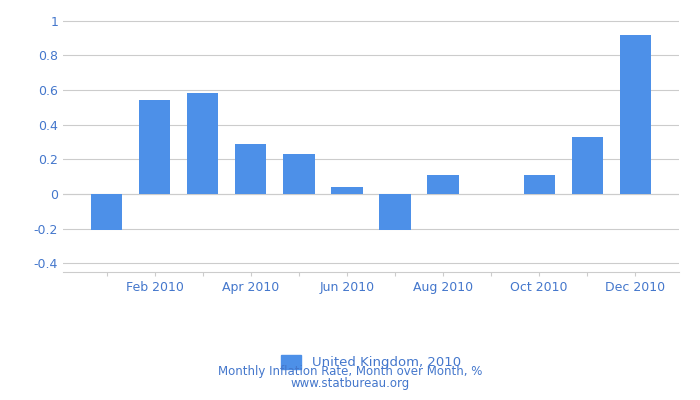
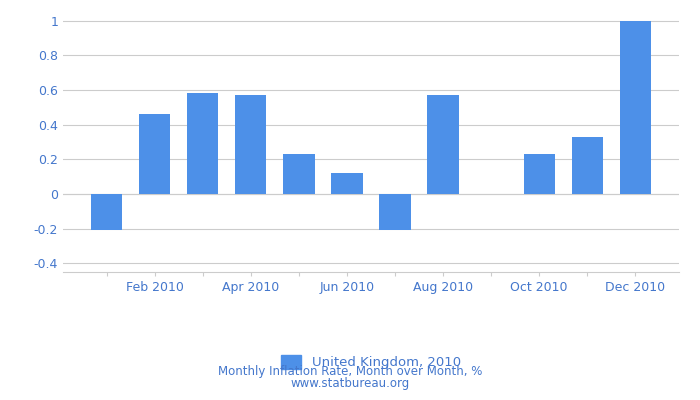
Feb 2010: 0.54 -> 0.46
Apr 2010: 0.29 -> 0.57
Jun 2010: 0.04 -> 0.12
Aug 2010: 0.11 -> 0.57
Oct 2010: 0.11 -> 0.23
Dec 2010: 0.92 -> 1.00
